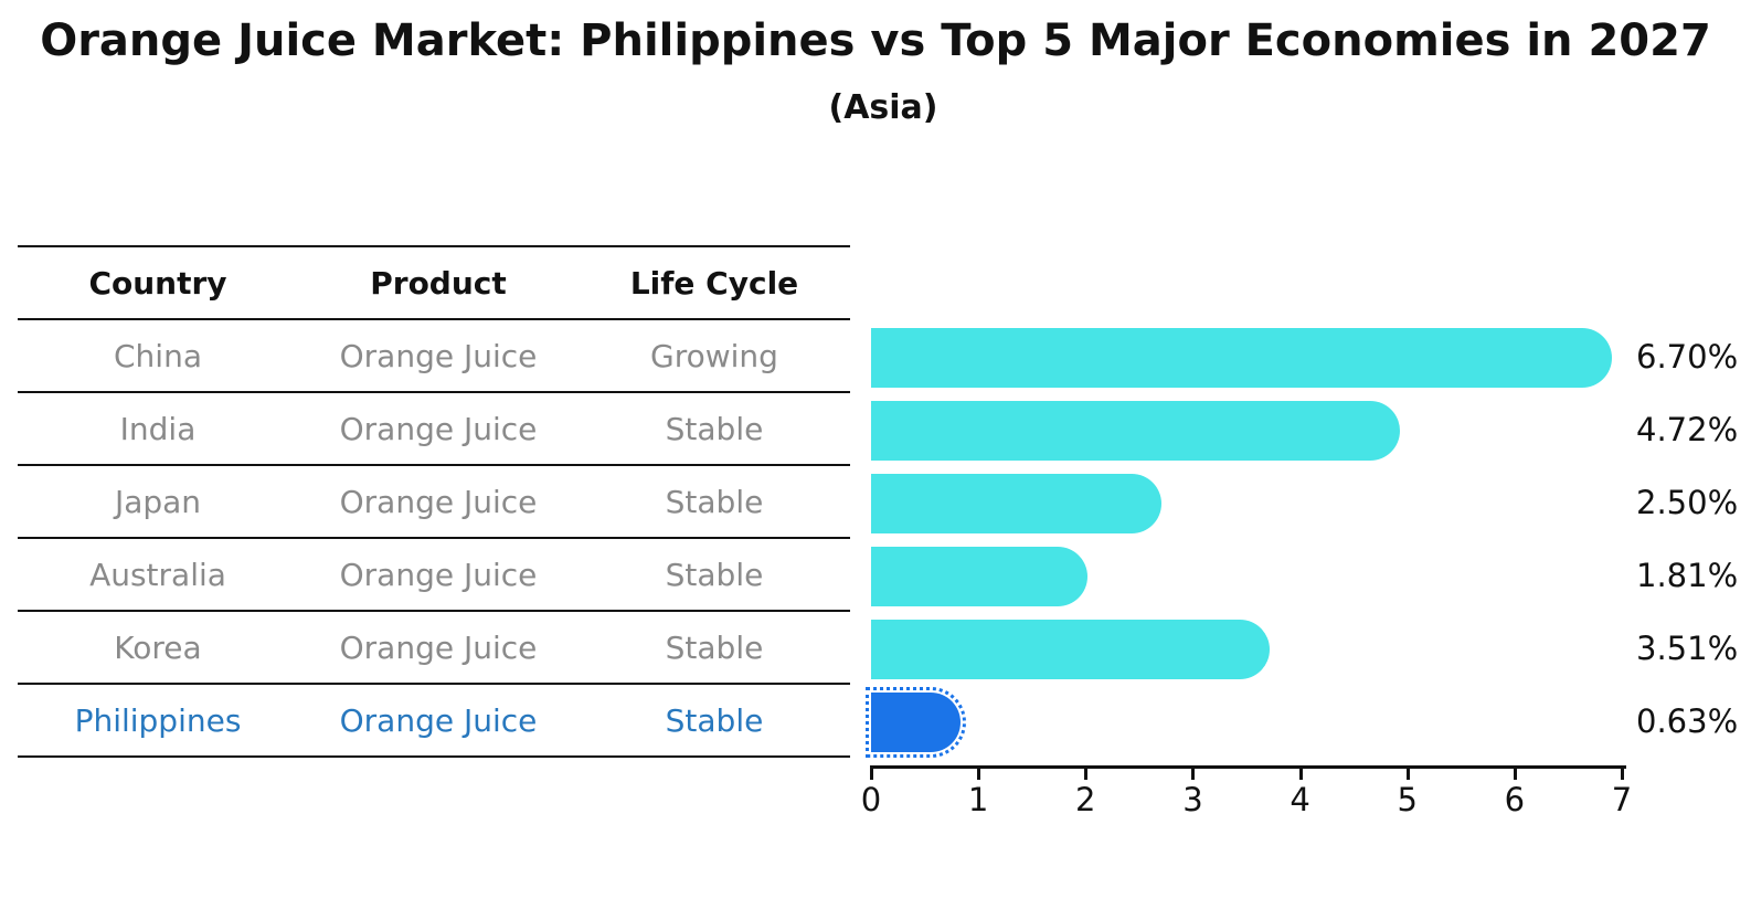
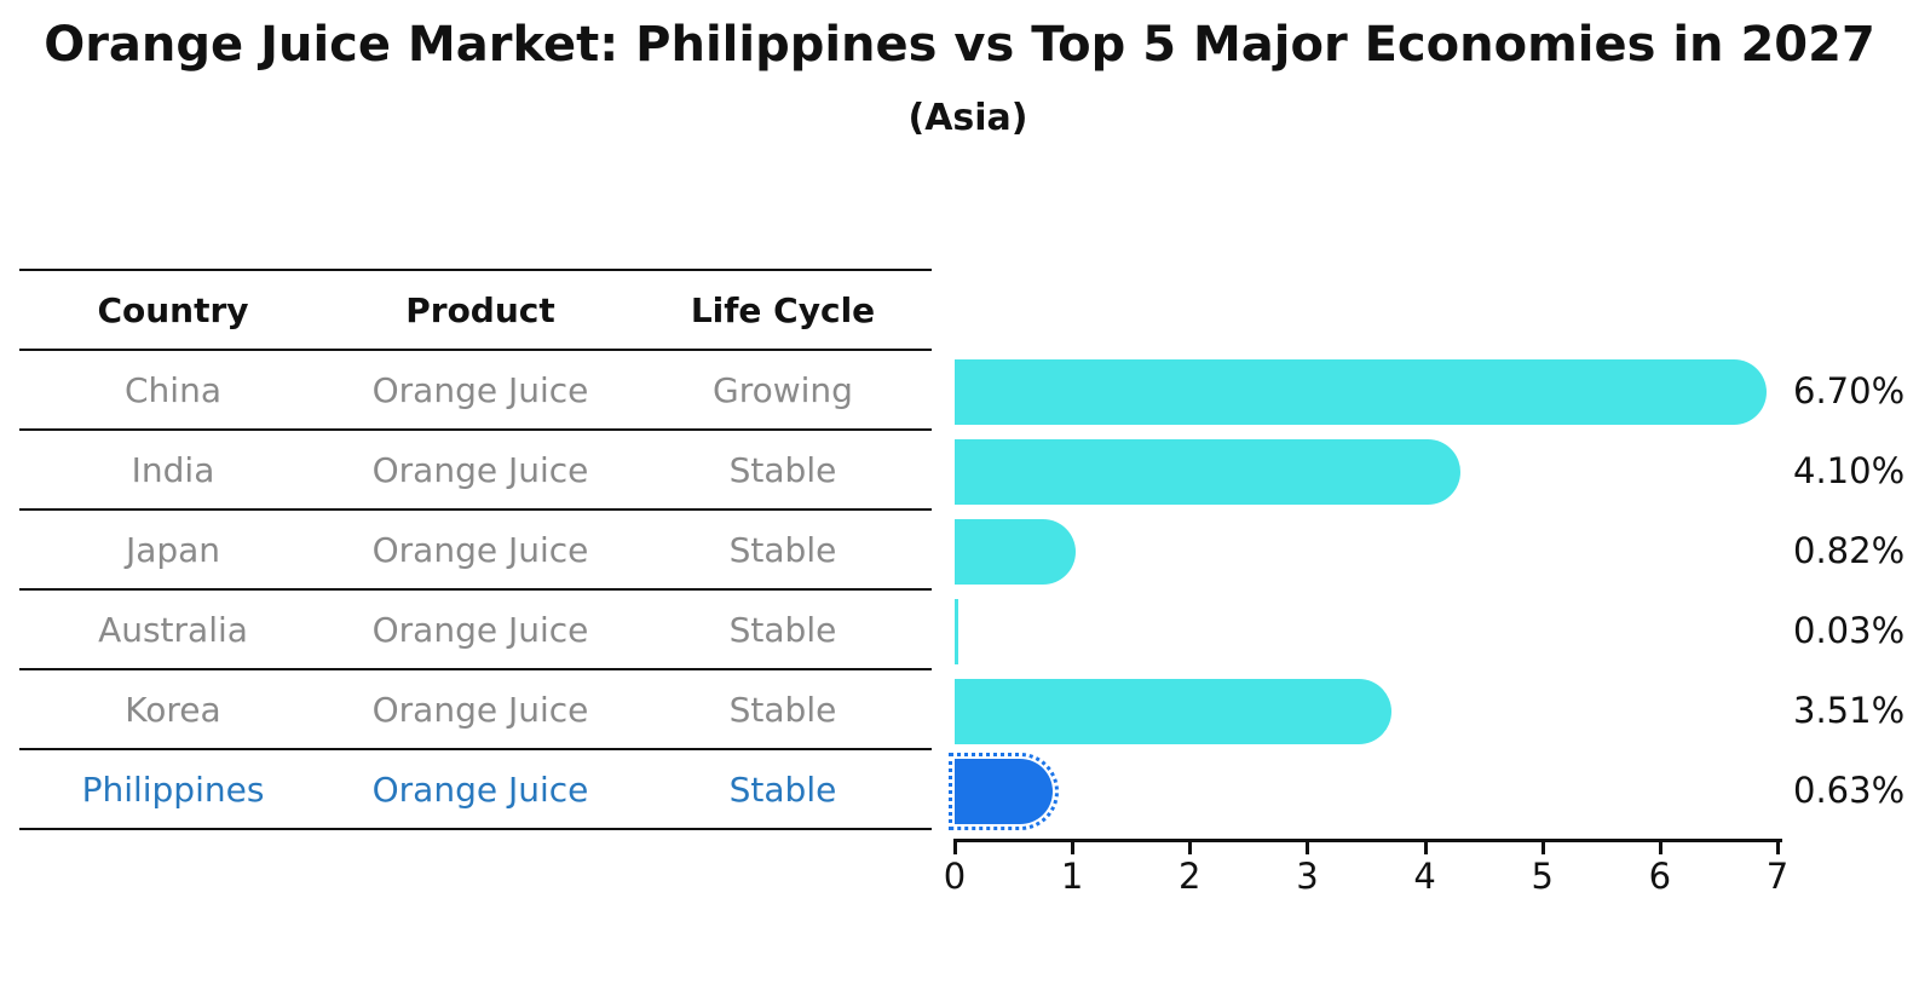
India: 4.72% -> 4.10%
Japan: 2.50% -> 0.82%
Australia: 1.81% -> 0.03%
